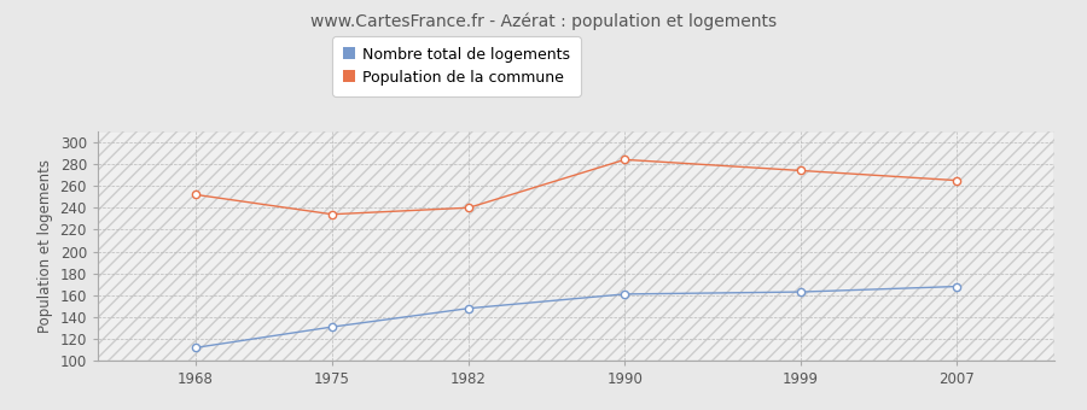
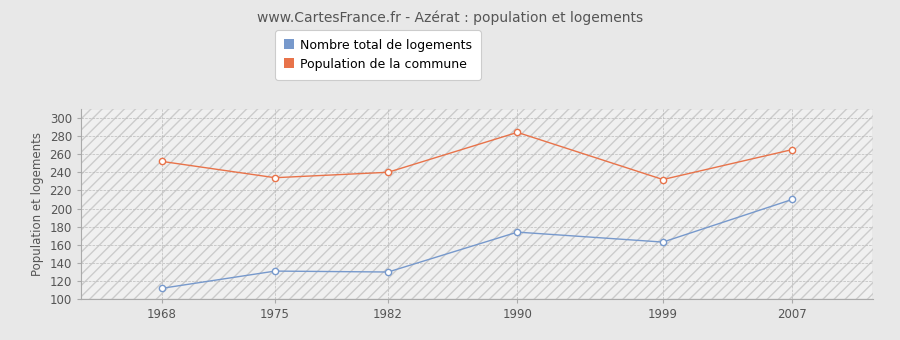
Nombre total de logements/1982: 148 -> 130
Nombre total de logements/1990: 161 -> 174
Population de la commune/1999: 274 -> 232
Nombre total de logements/2007: 168 -> 210
